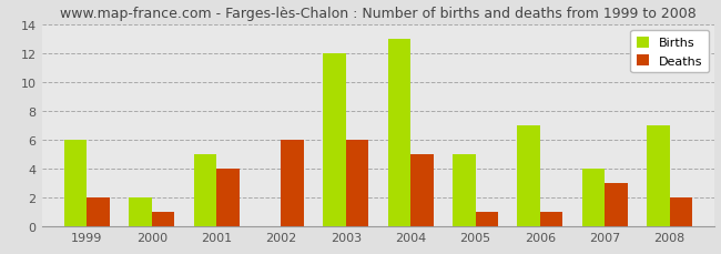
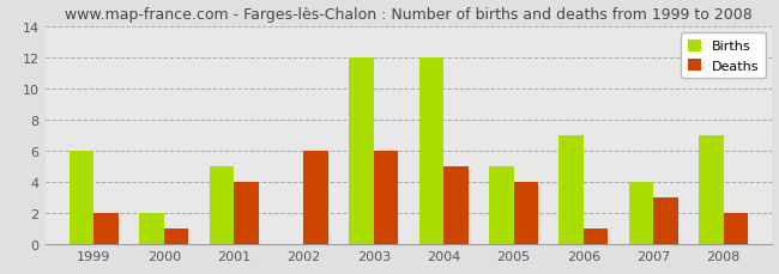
Births/2004: 13 -> 12
Deaths/2005: 1 -> 4
